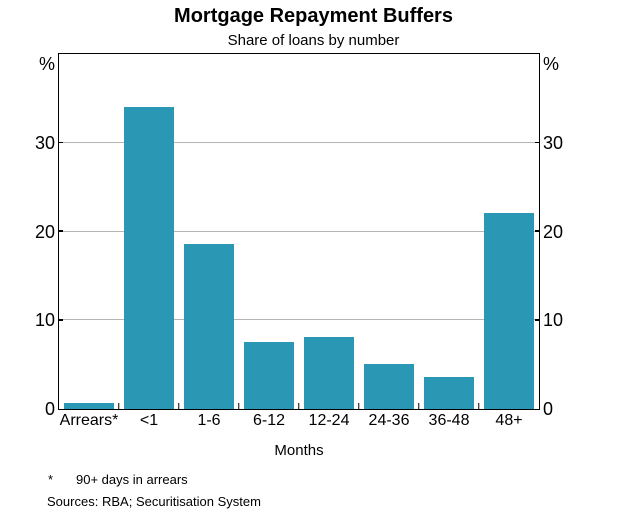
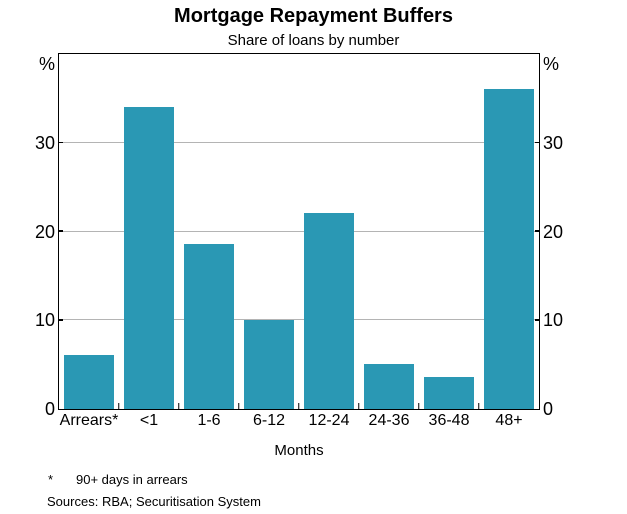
Arrears*: 1 -> 6
6-12: 8 -> 10
12-24: 8 -> 22
48+: 22 -> 36
